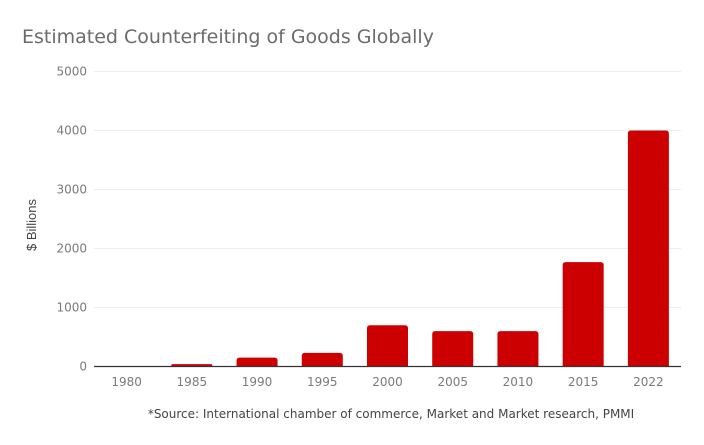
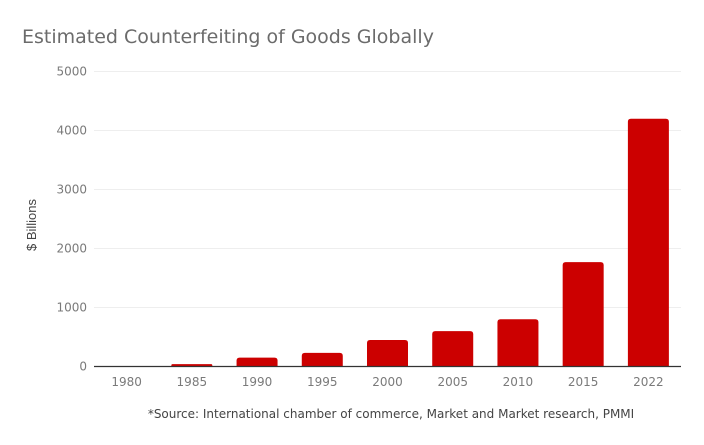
2000: 700 -> 400
2010: 600 -> 800
2022: 4000 -> 4200
